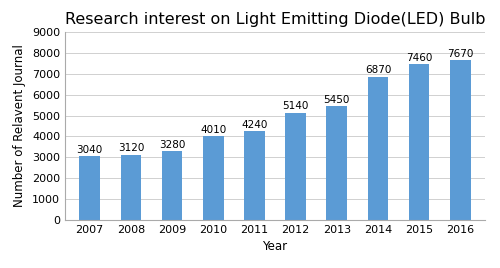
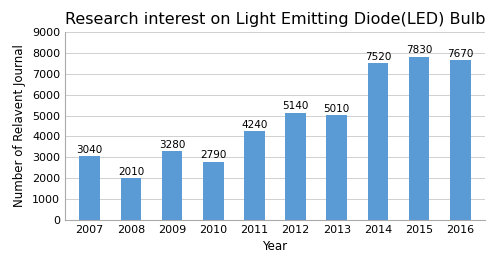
2008: 3120 -> 2010
2010: 4010 -> 2790
2013: 5450 -> 5010
2014: 6870 -> 7520
2015: 7460 -> 7830
